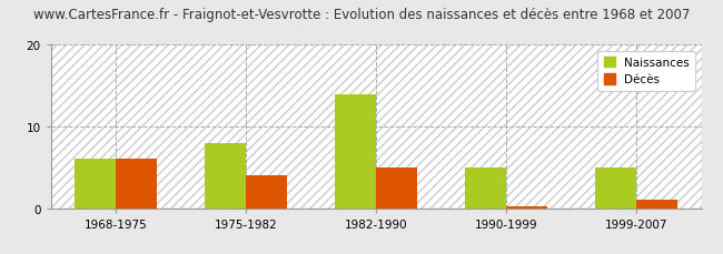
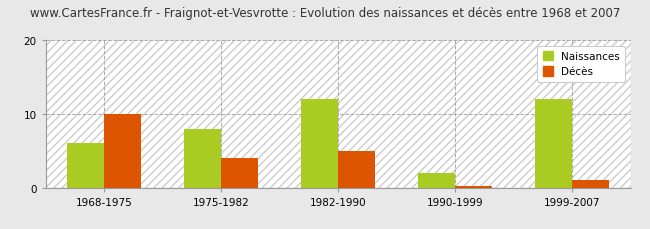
Décès/1968-1975: 6.0 -> 10.0
Naissances/1982-1990: 14 -> 12
Naissances/1990-1999: 5 -> 2
Naissances/1999-2007: 5 -> 12
